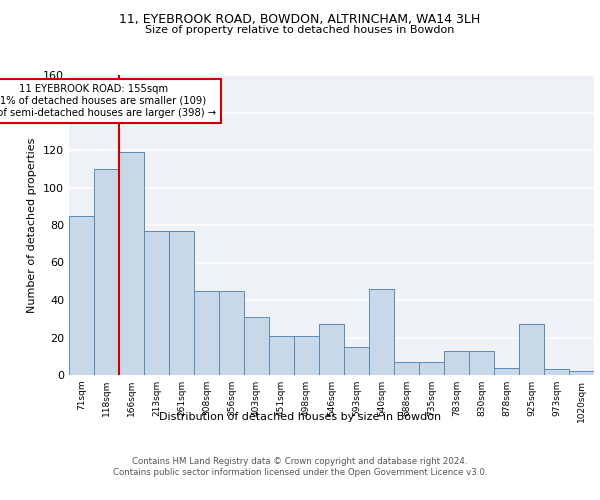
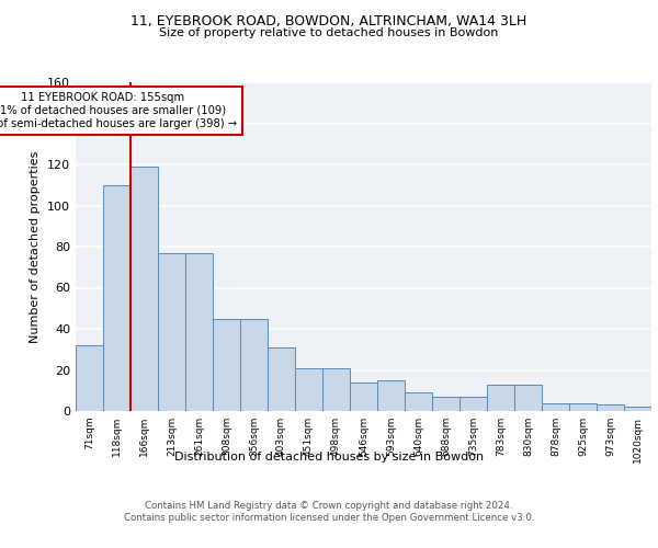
71sqm: 85 -> 32
546sqm: 27 -> 14
640sqm: 46 -> 9
925sqm: 27 -> 4
